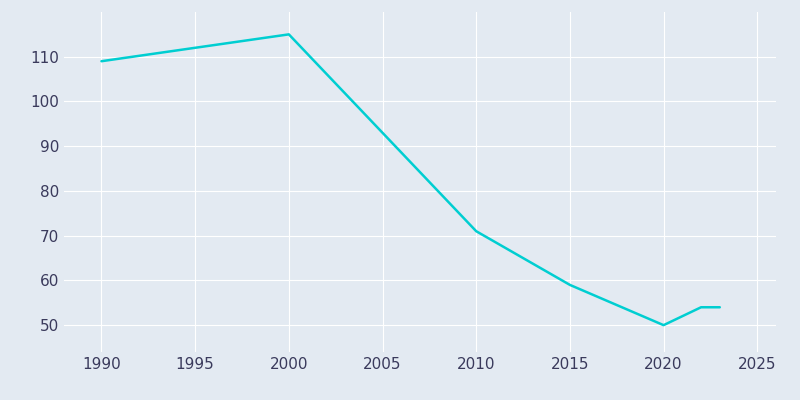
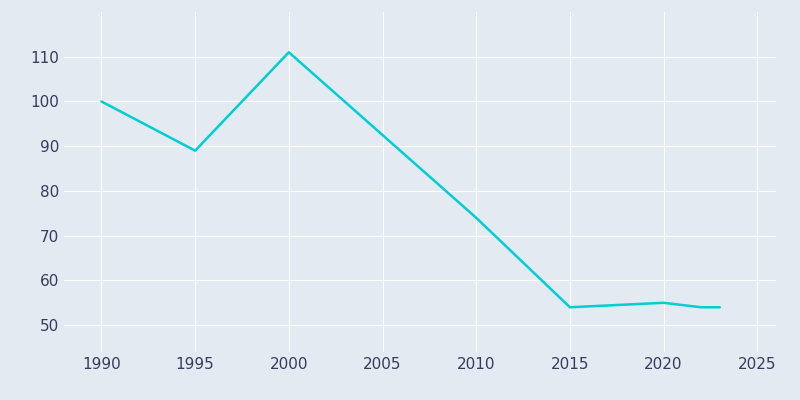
1990: 109 -> 100
1995: 112 -> 89
2000: 115 -> 111
2010: 71 -> 74
2015: 59 -> 54
2020: 50 -> 55
